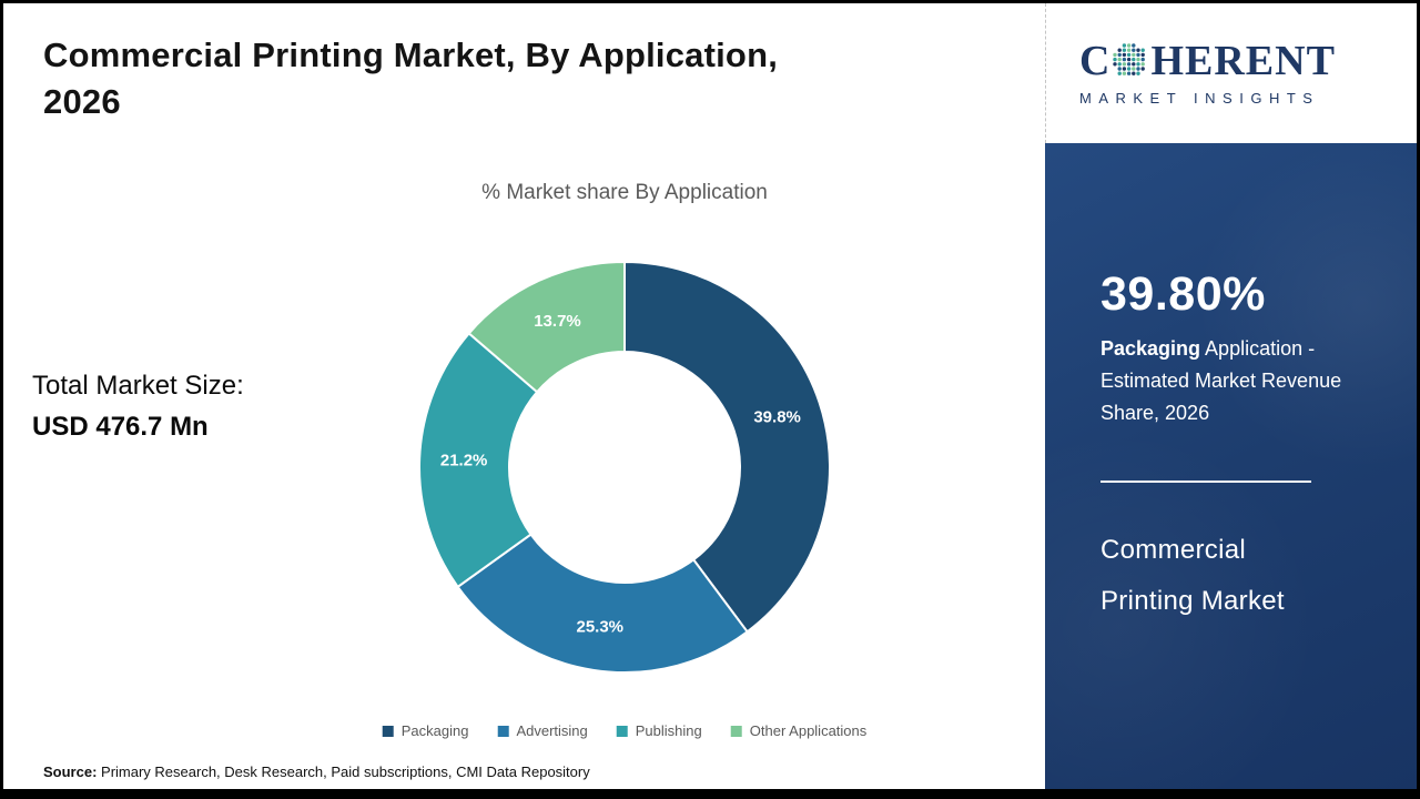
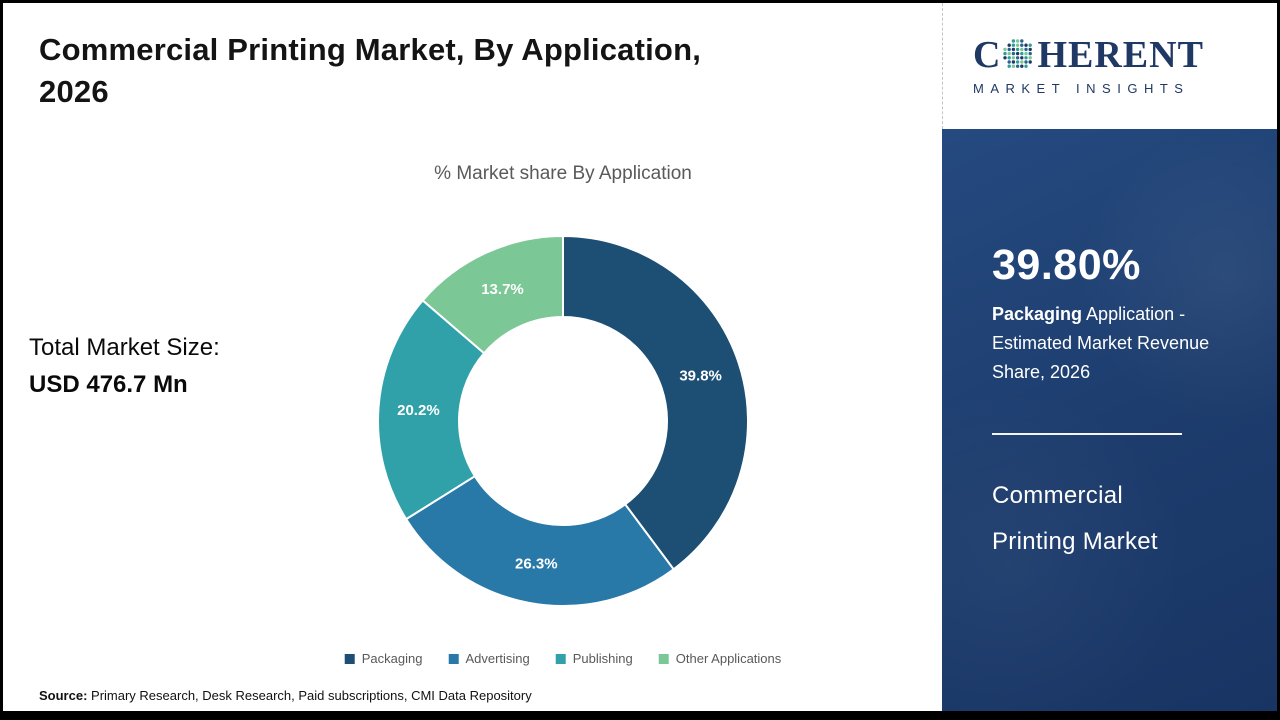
Advertising: 25.3% -> 26.3%
Publishing: 21.2% -> 20.2%
